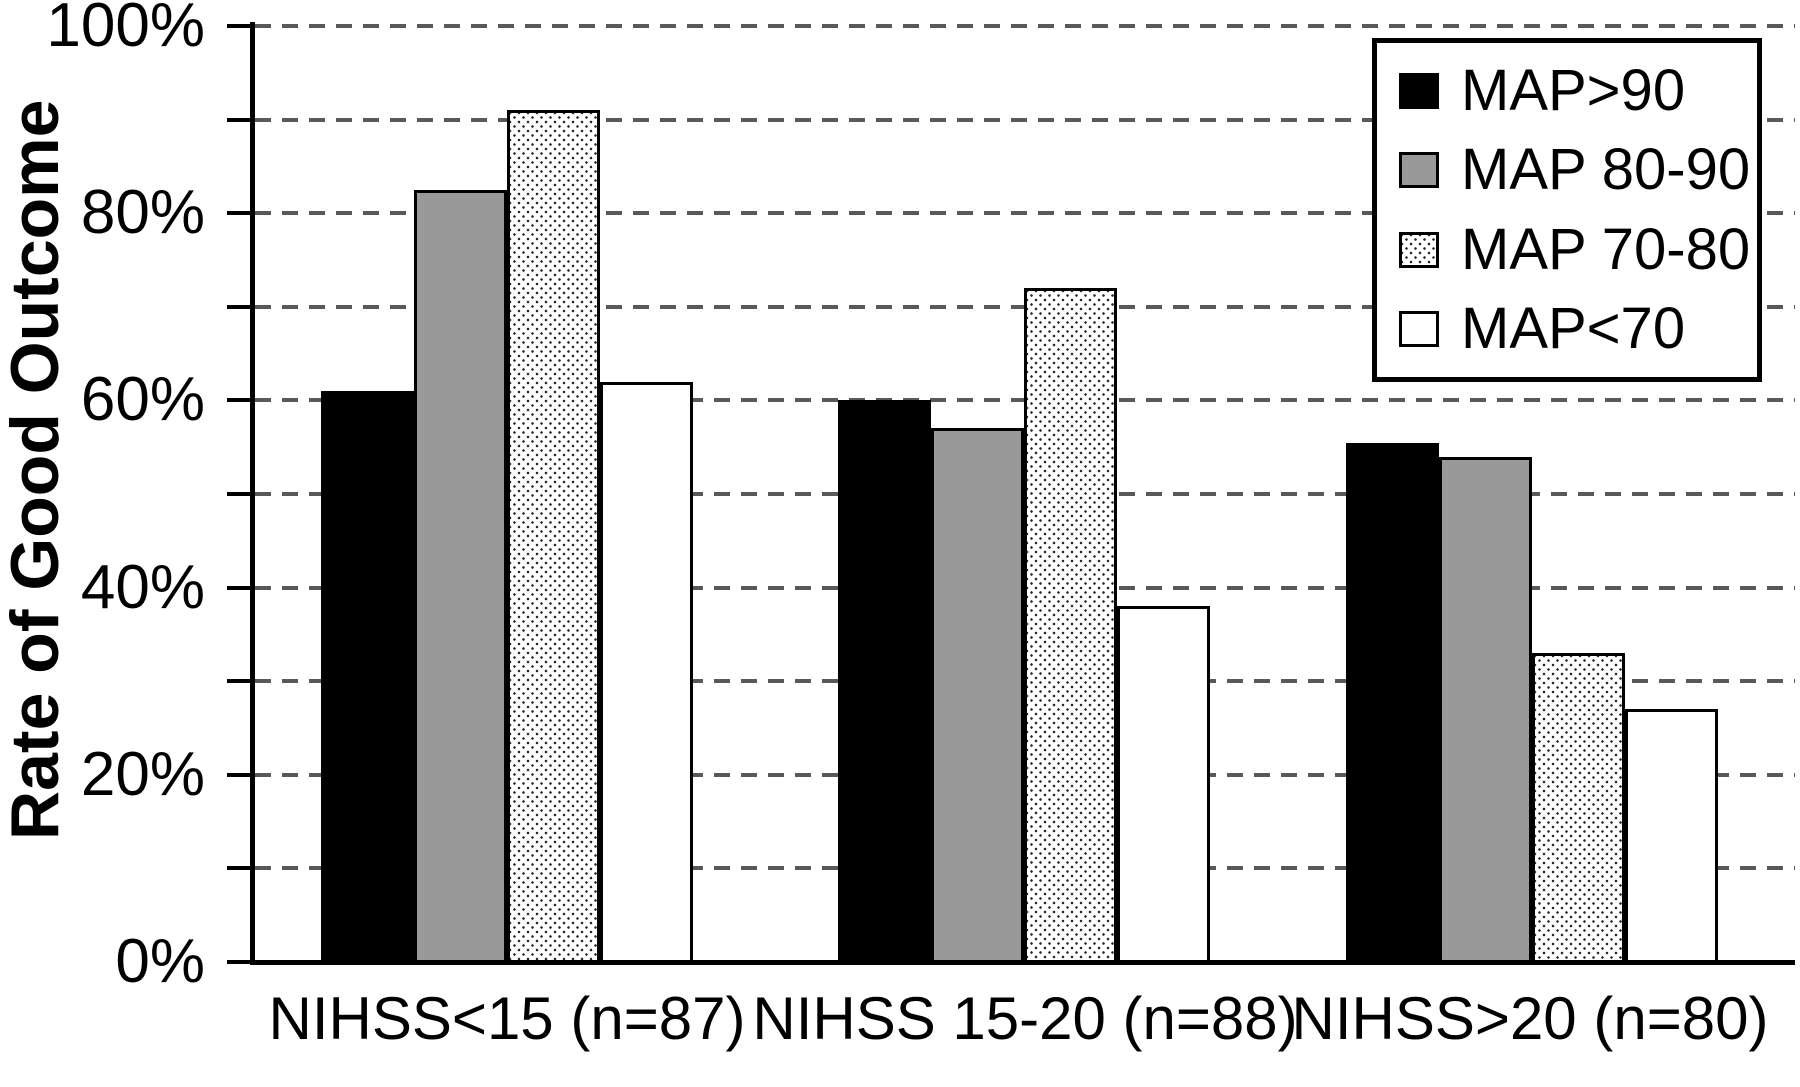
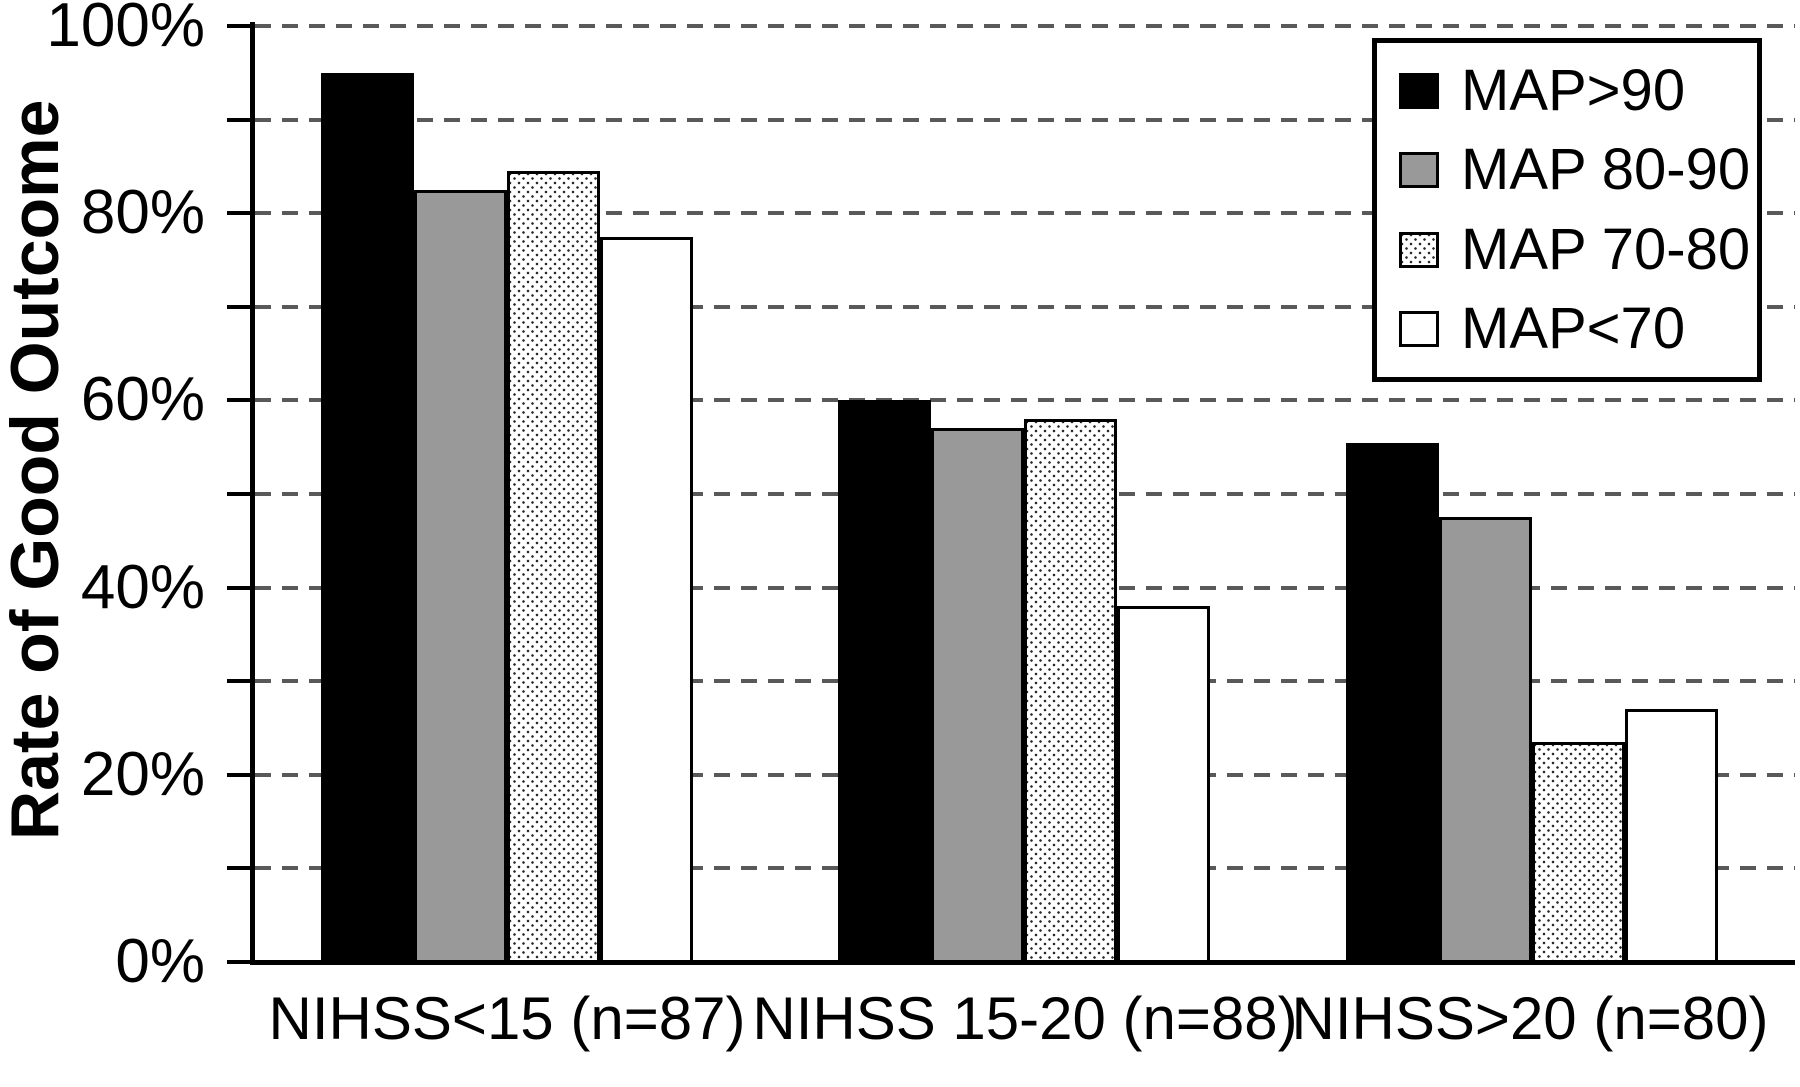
MAP>90/NIHSS<15 (n=87): 61% -> 95%
MAP 70-80/NIHSS<15 (n=87): 91% -> 84%
MAP<70/NIHSS<15 (n=87): 62% -> 78%
MAP 70-80/NIHSS 15-20 (n=88): 72% -> 58%
MAP 80-90/NIHSS>20 (n=80): 54% -> 48%
MAP 70-80/NIHSS>20 (n=80): 33% -> 24%
